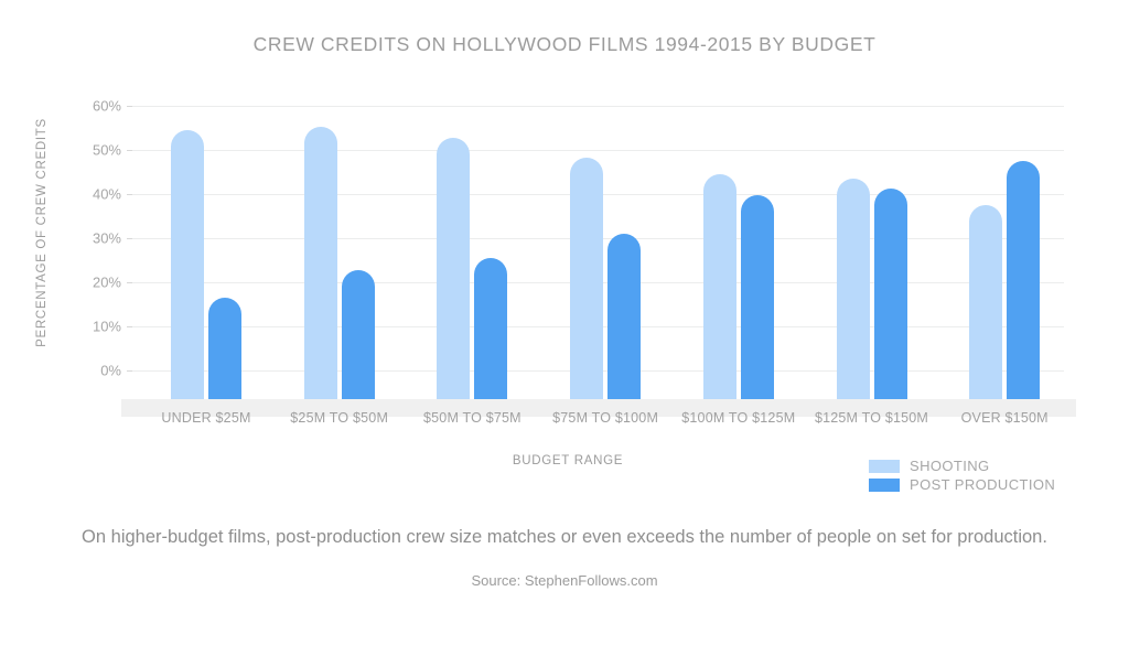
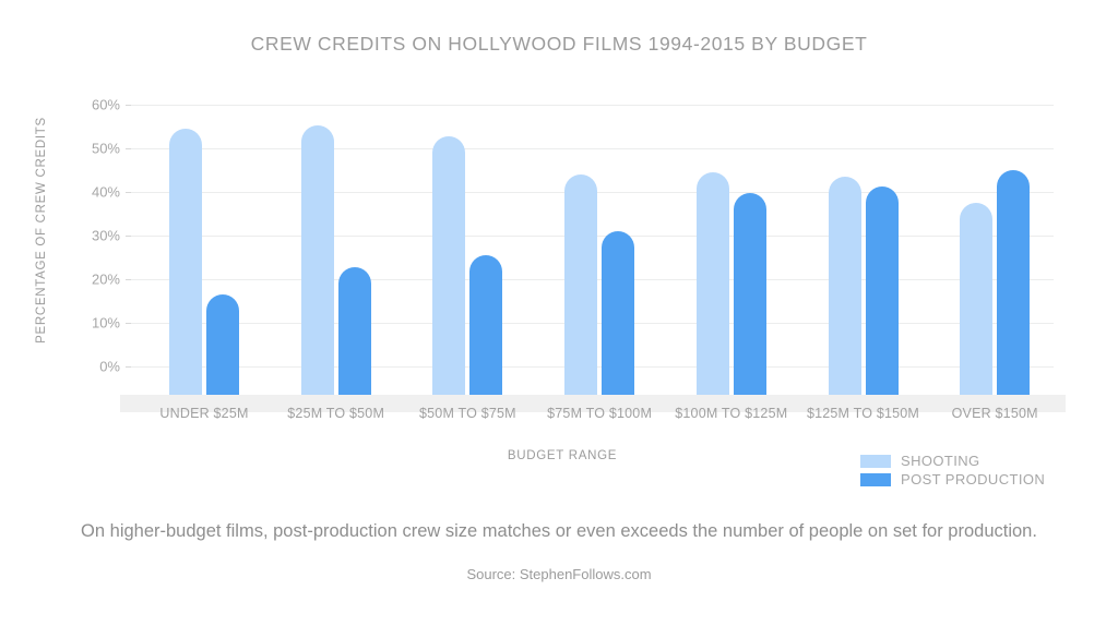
SHOOTING/$75M TO $100M: 48% -> 44%
POST PRODUCTION/OVER $150M: 47% -> 45%
